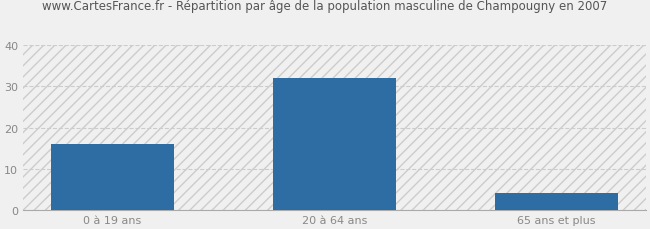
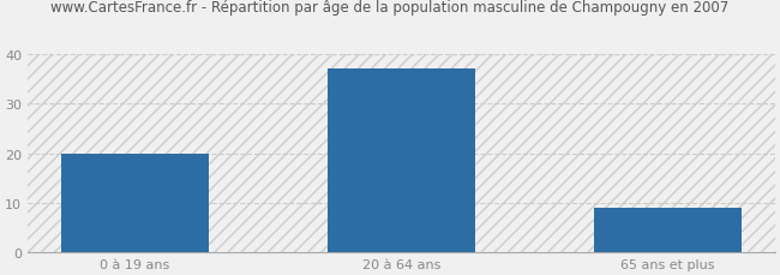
0 à 19 ans: 16 -> 20
20 à 64 ans: 32 -> 37
65 ans et plus: 4 -> 9
